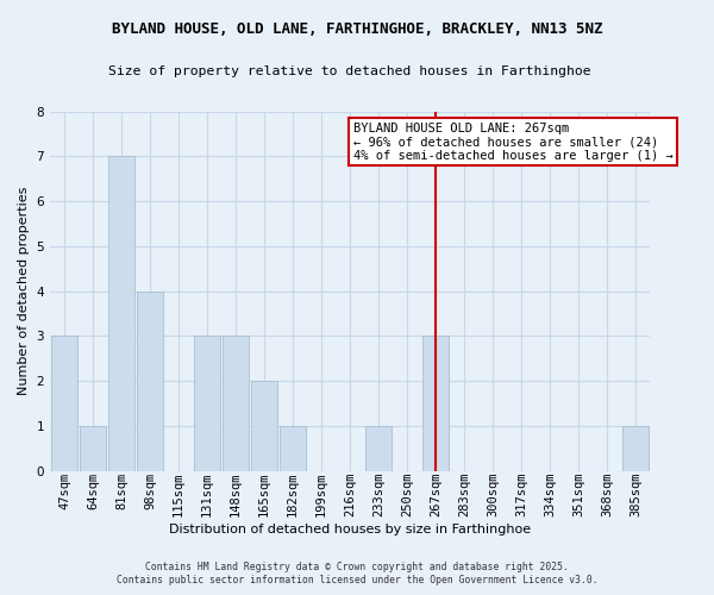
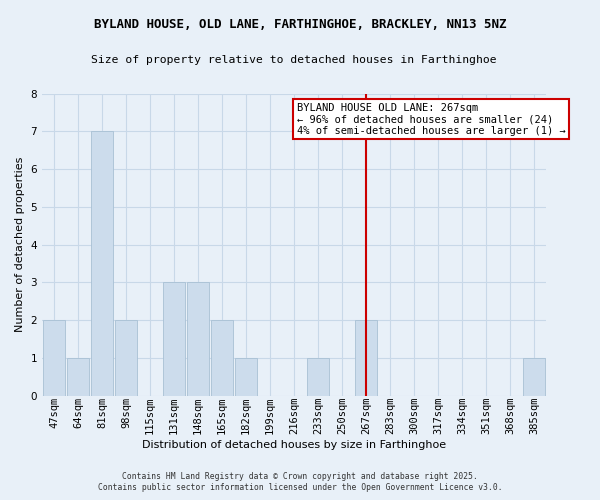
47sqm: 3 -> 2
98sqm: 4 -> 2
267sqm: 3 -> 2
